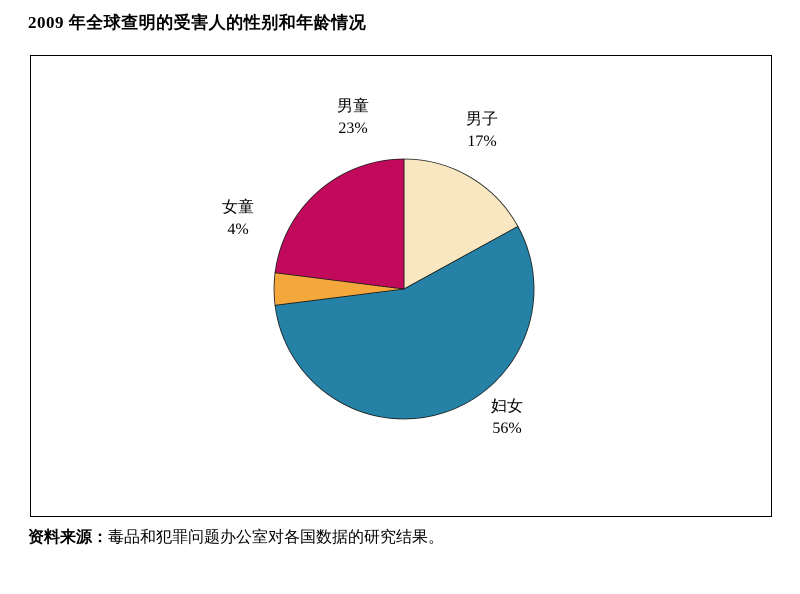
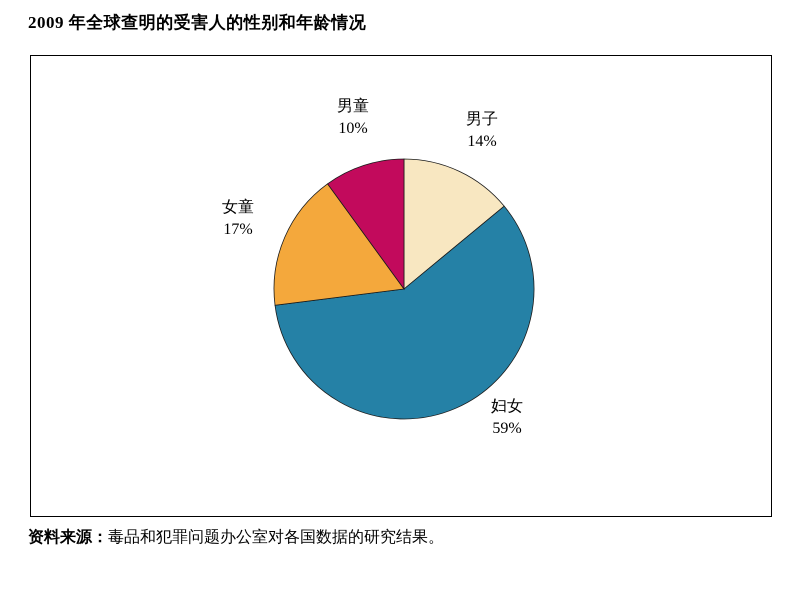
男子: 17% -> 14%
妇女: 56% -> 59%
女童: 4% -> 17%
男童: 23% -> 10%
